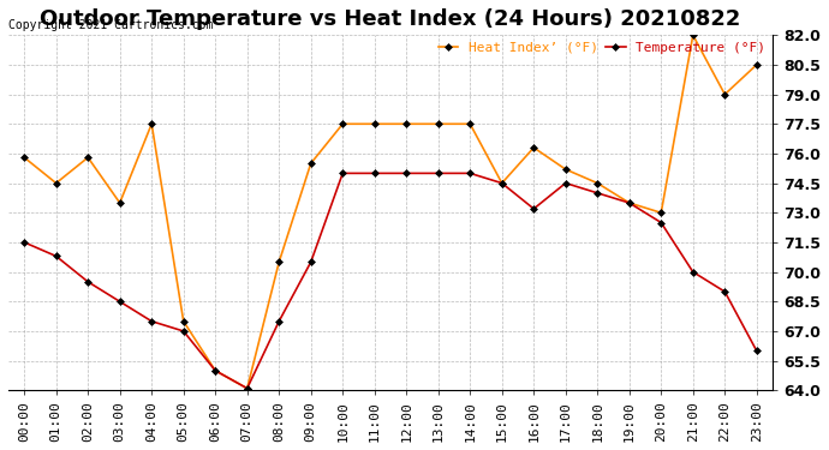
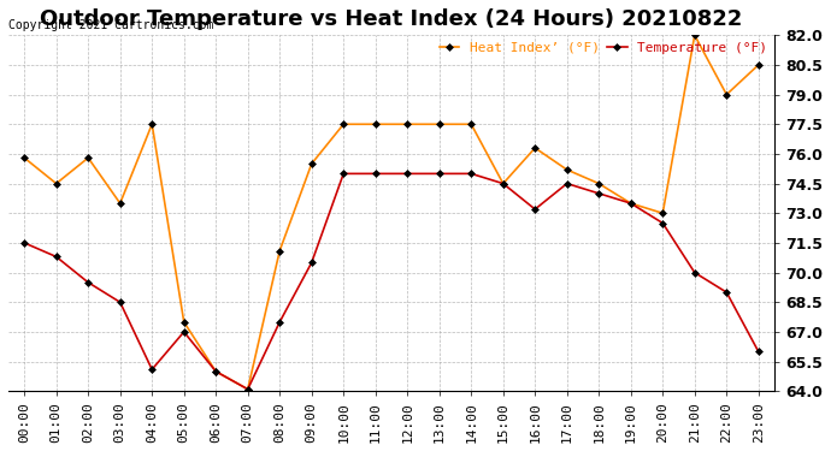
Temperature (°F)/04:00: 67.5 -> 65.1
Heat Index’ (°F)/08:00: 70.5 -> 71.1
